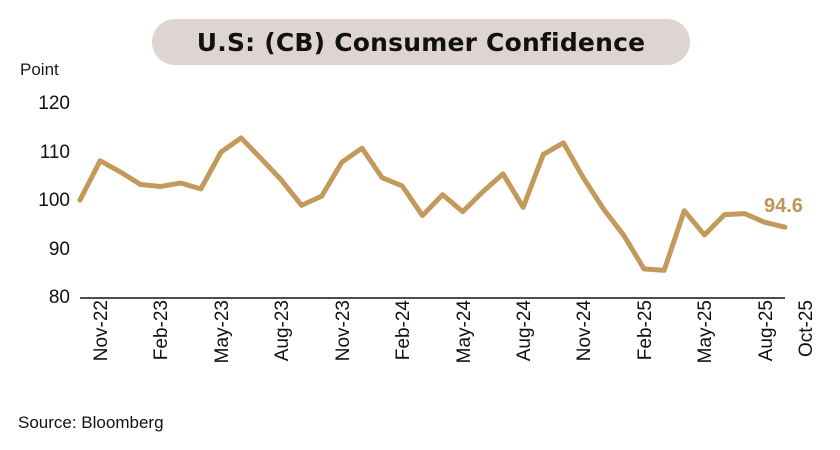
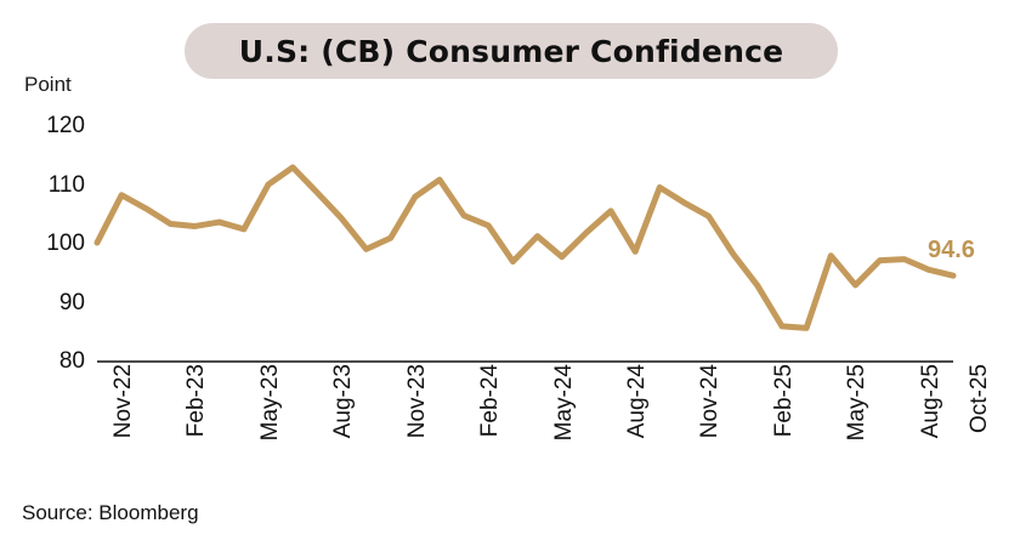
Nov-24: 112 -> 107
